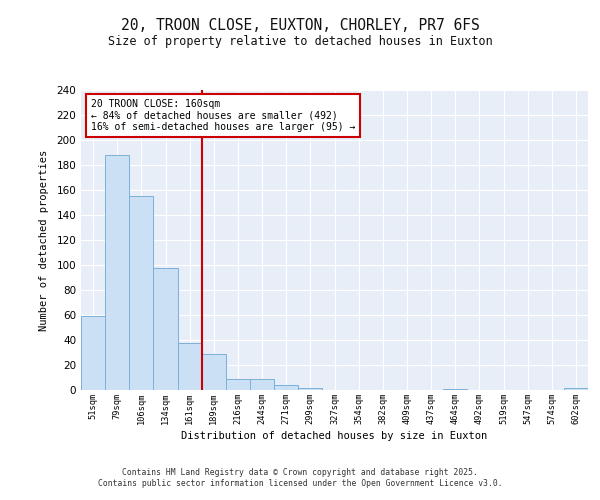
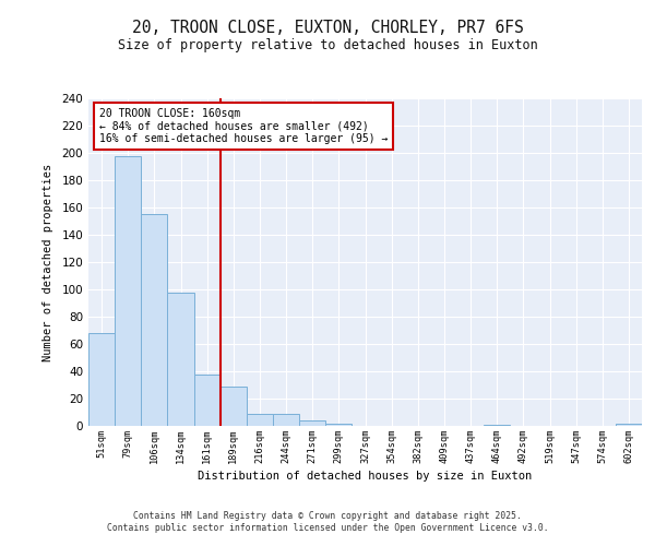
51sqm: 59 -> 68
79sqm: 188 -> 198
